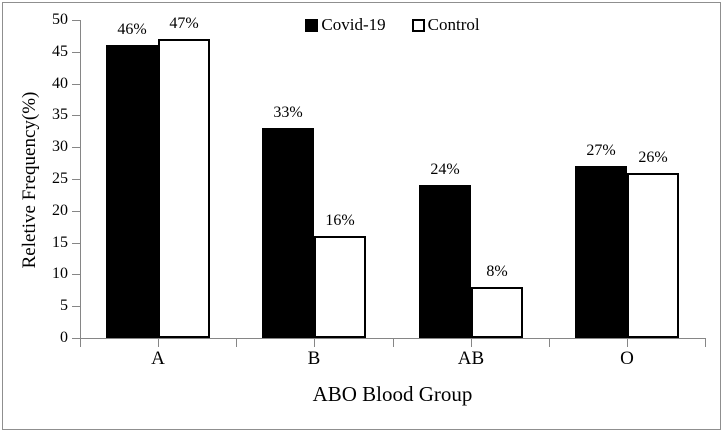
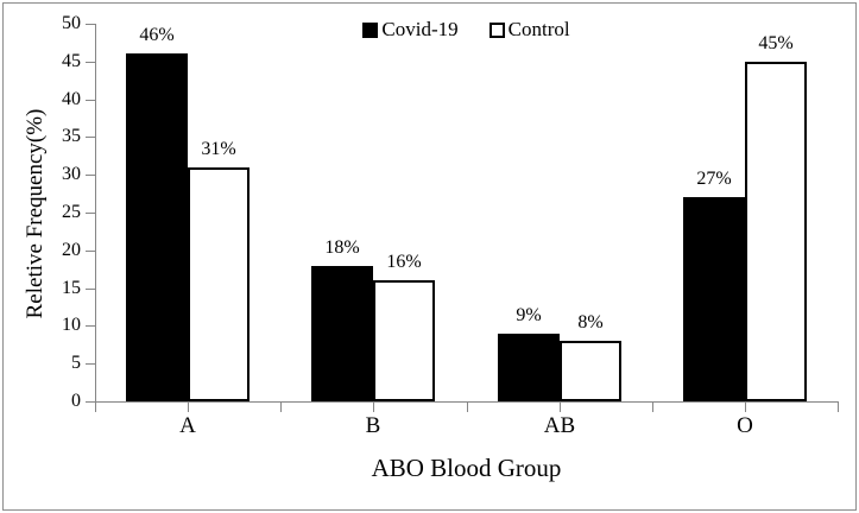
Control/A: 47% -> 31%
Covid-19/B: 33% -> 18%
Covid-19/AB: 24% -> 9%
Control/O: 26% -> 45%
